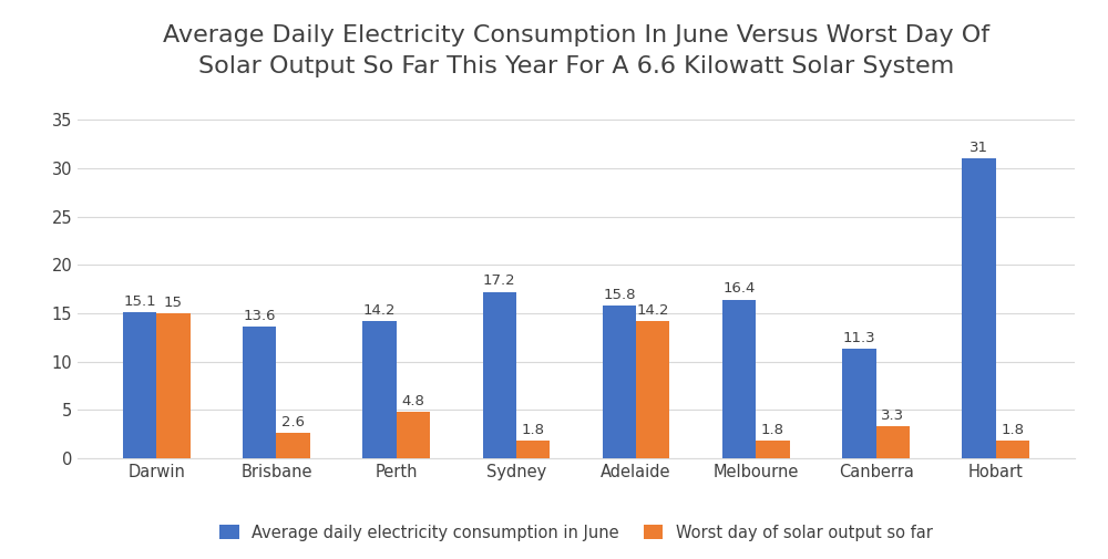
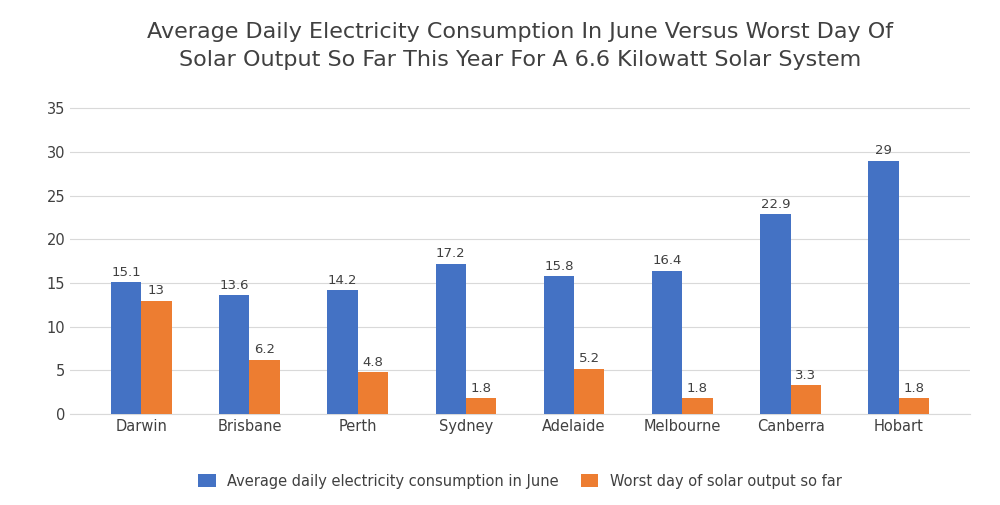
Worst day of solar output so far/Darwin: 15 -> 13
Worst day of solar output so far/Brisbane: 2.6 -> 6.2
Worst day of solar output so far/Adelaide: 14.2 -> 5.2
Average daily electricity consumption in June/Canberra: 11.3 -> 22.9
Average daily electricity consumption in June/Hobart: 31 -> 29
